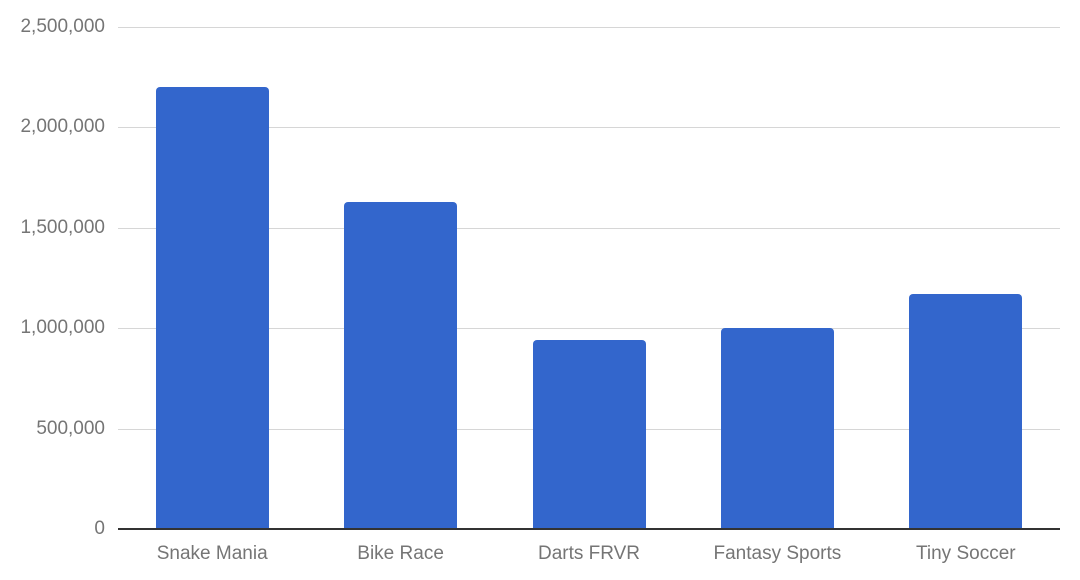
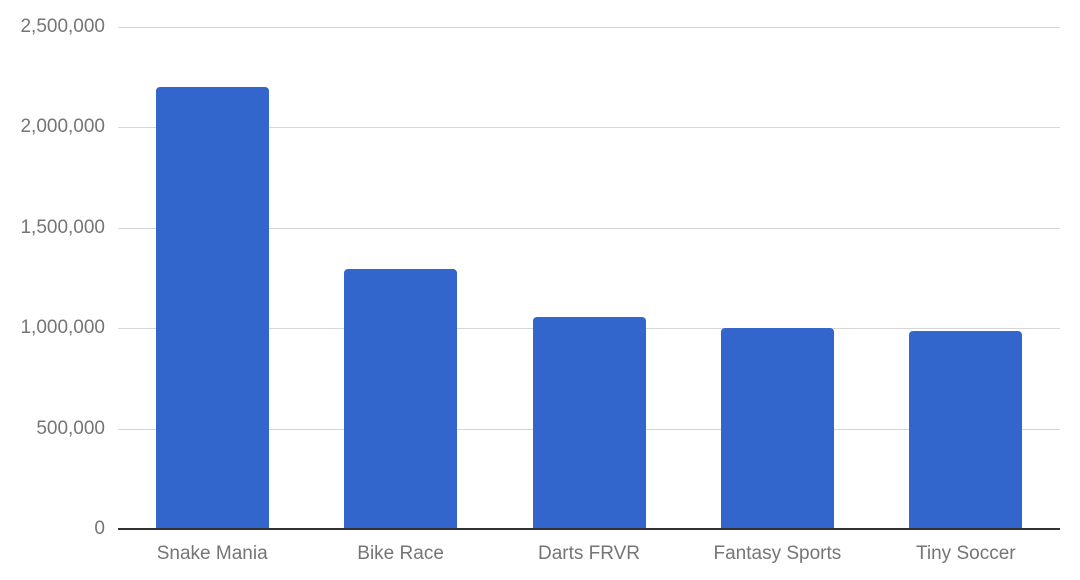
Bike Race: 1630000 -> 1300000
Darts FRVR: 940000 -> 1060000
Tiny Soccer: 1170000 -> 980000
